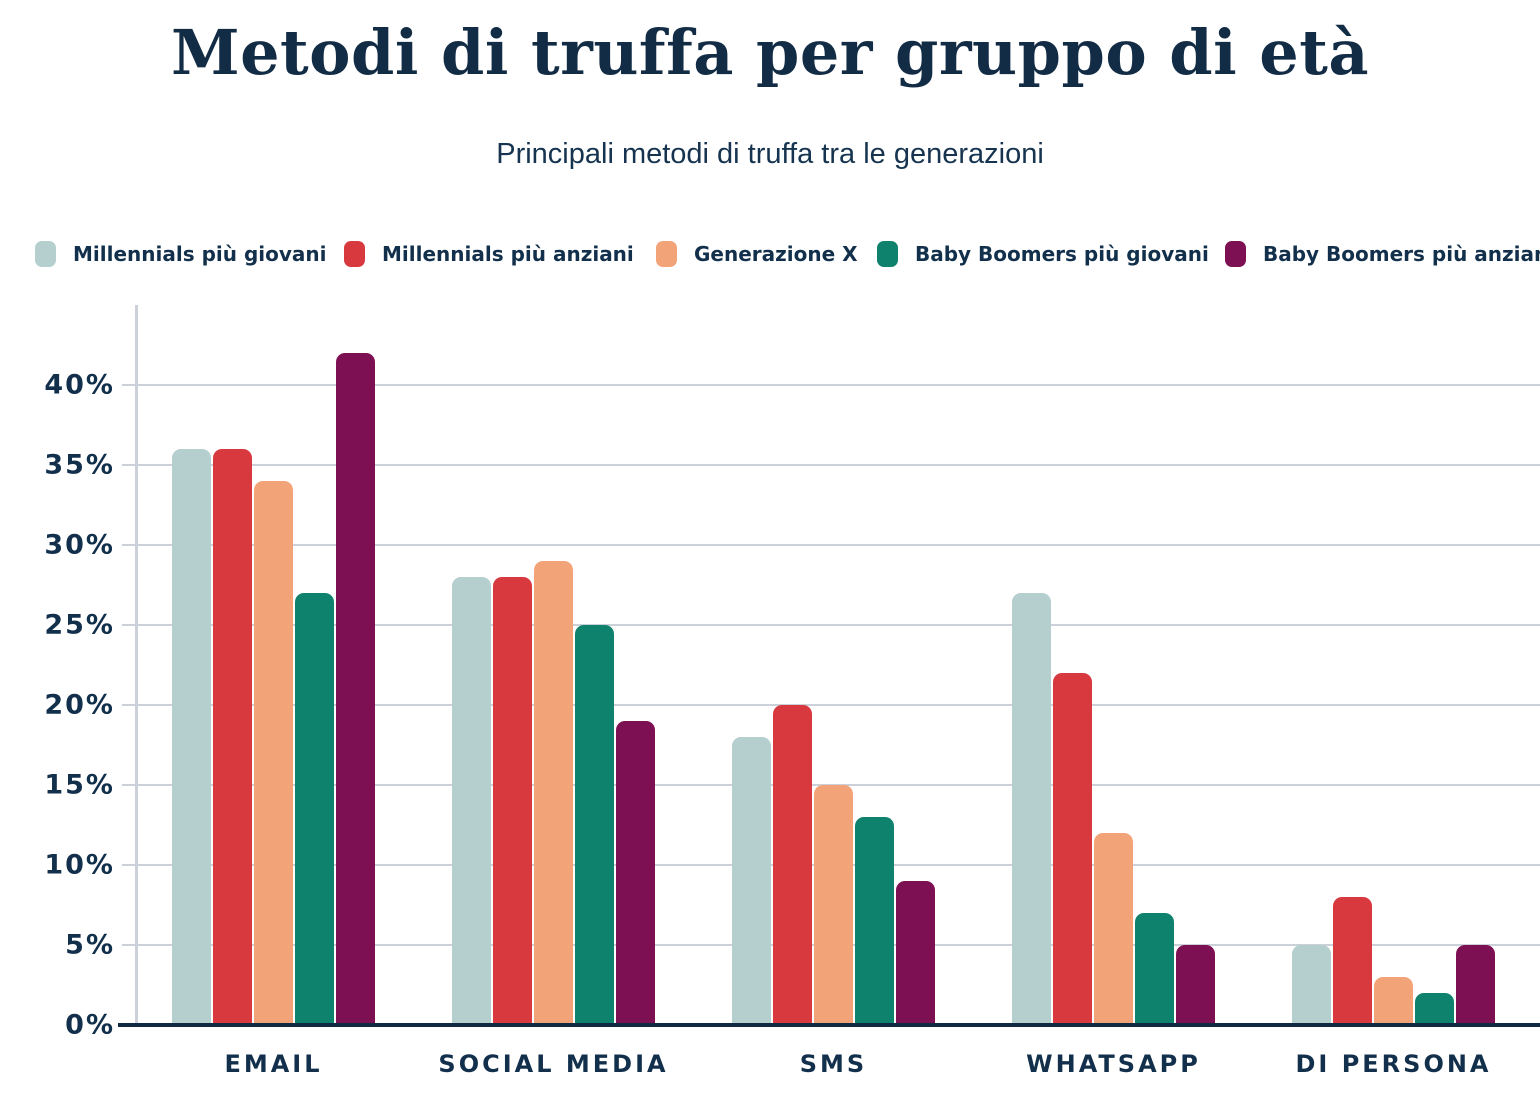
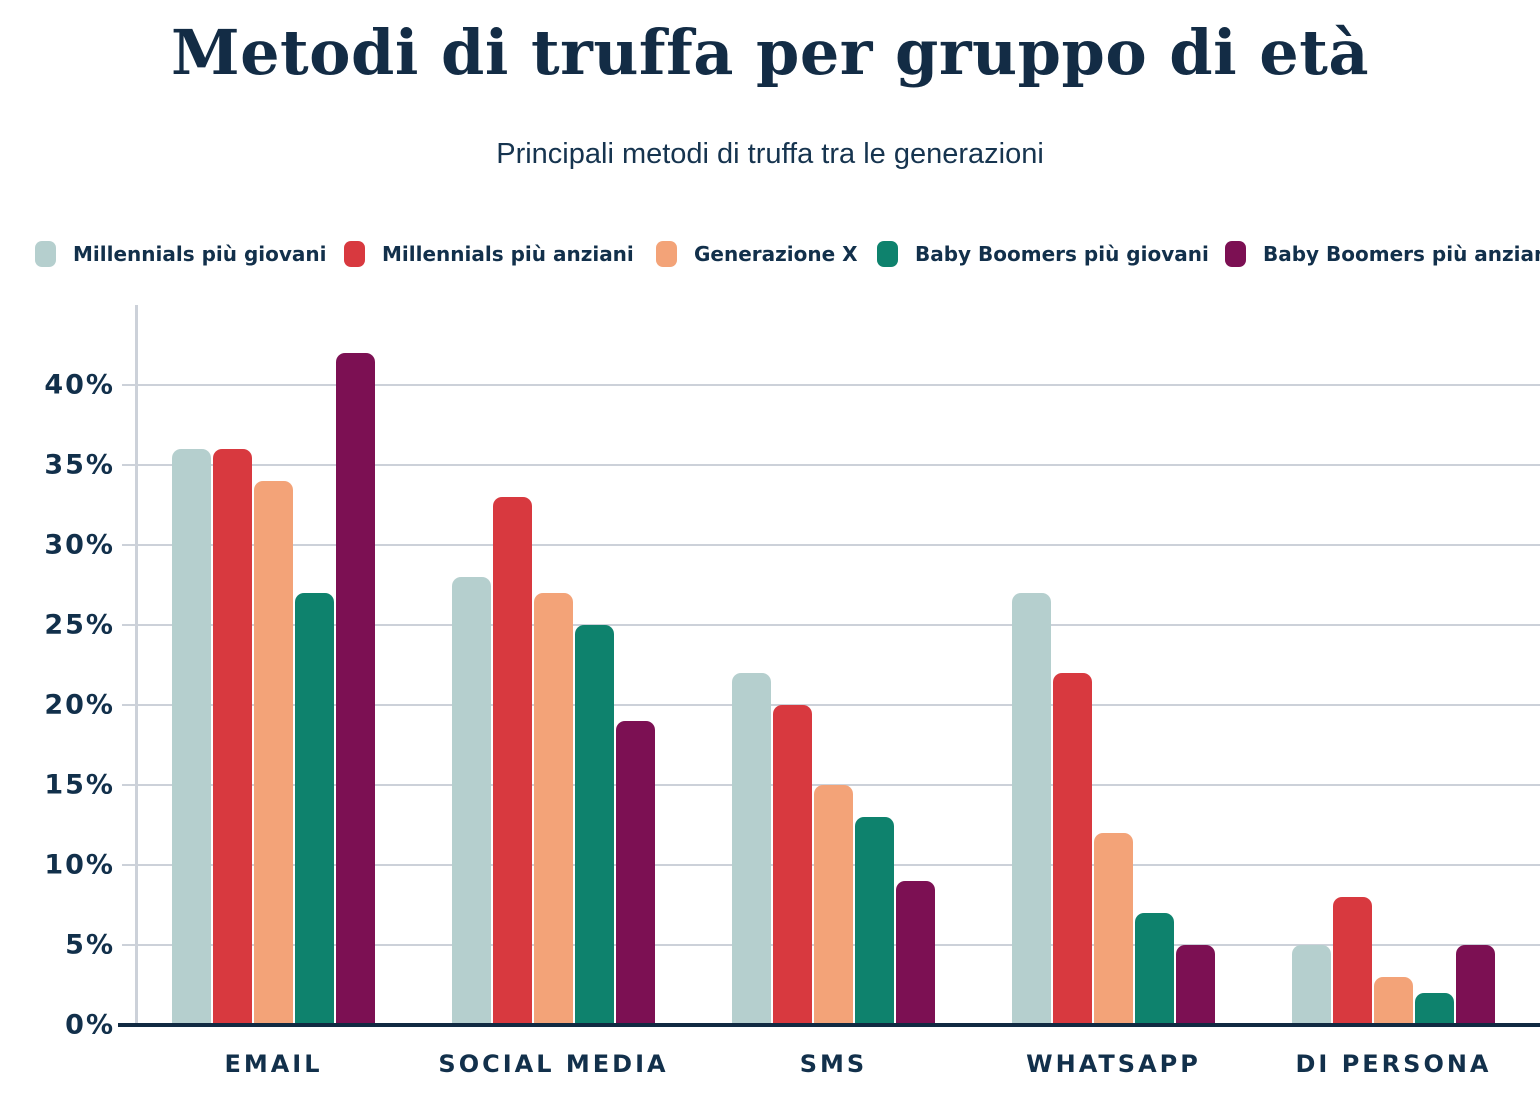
Millennials più anziani/SOCIAL MEDIA: 28% -> 33%
Generazione X/SOCIAL MEDIA: 29% -> 27%
Millennials più giovani/SMS: 18% -> 22%
